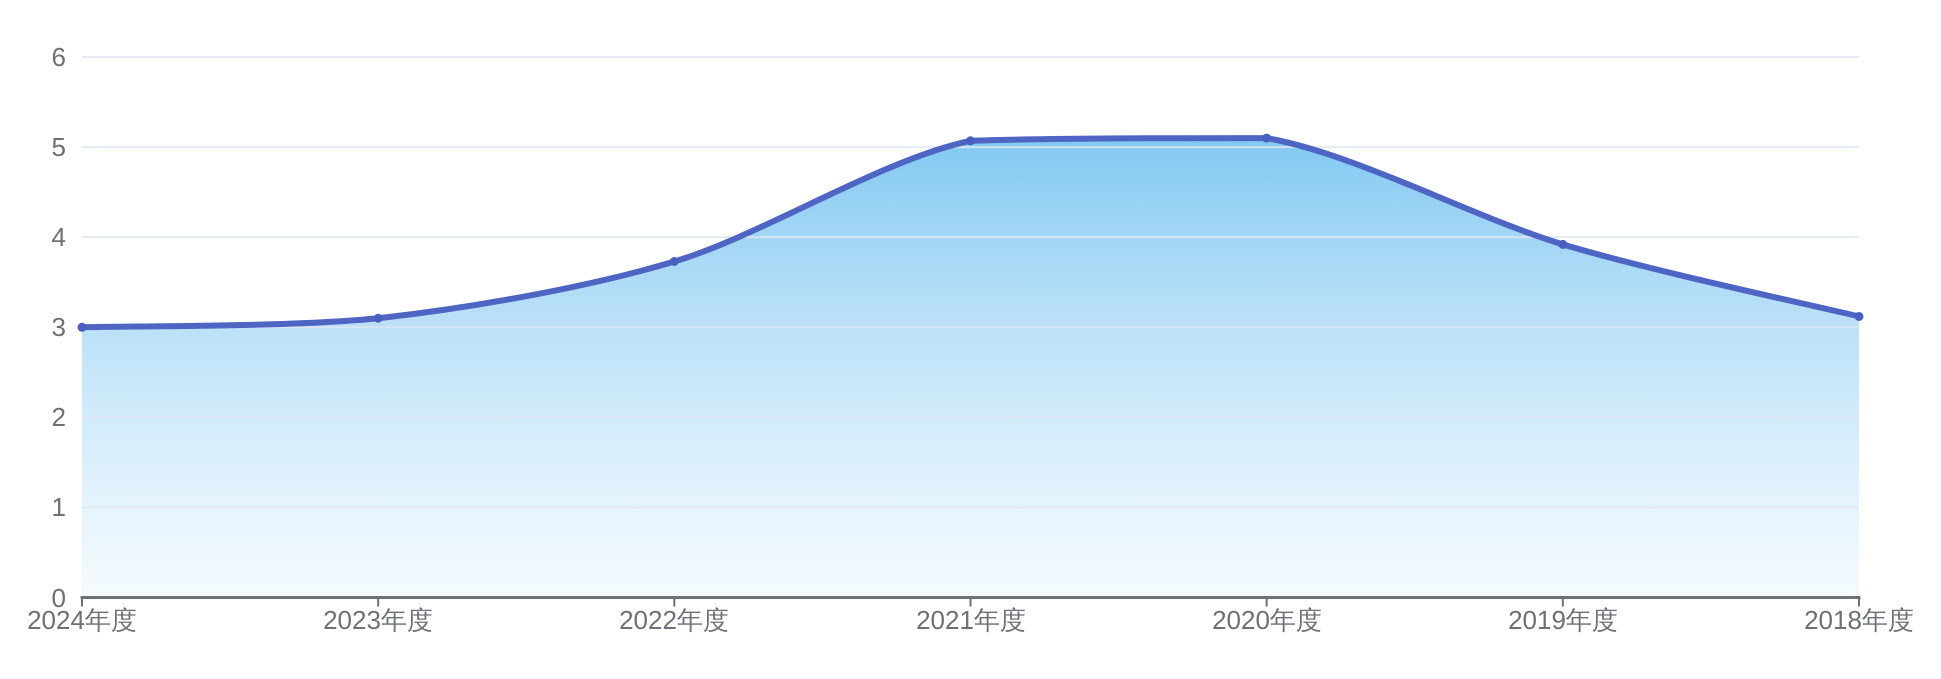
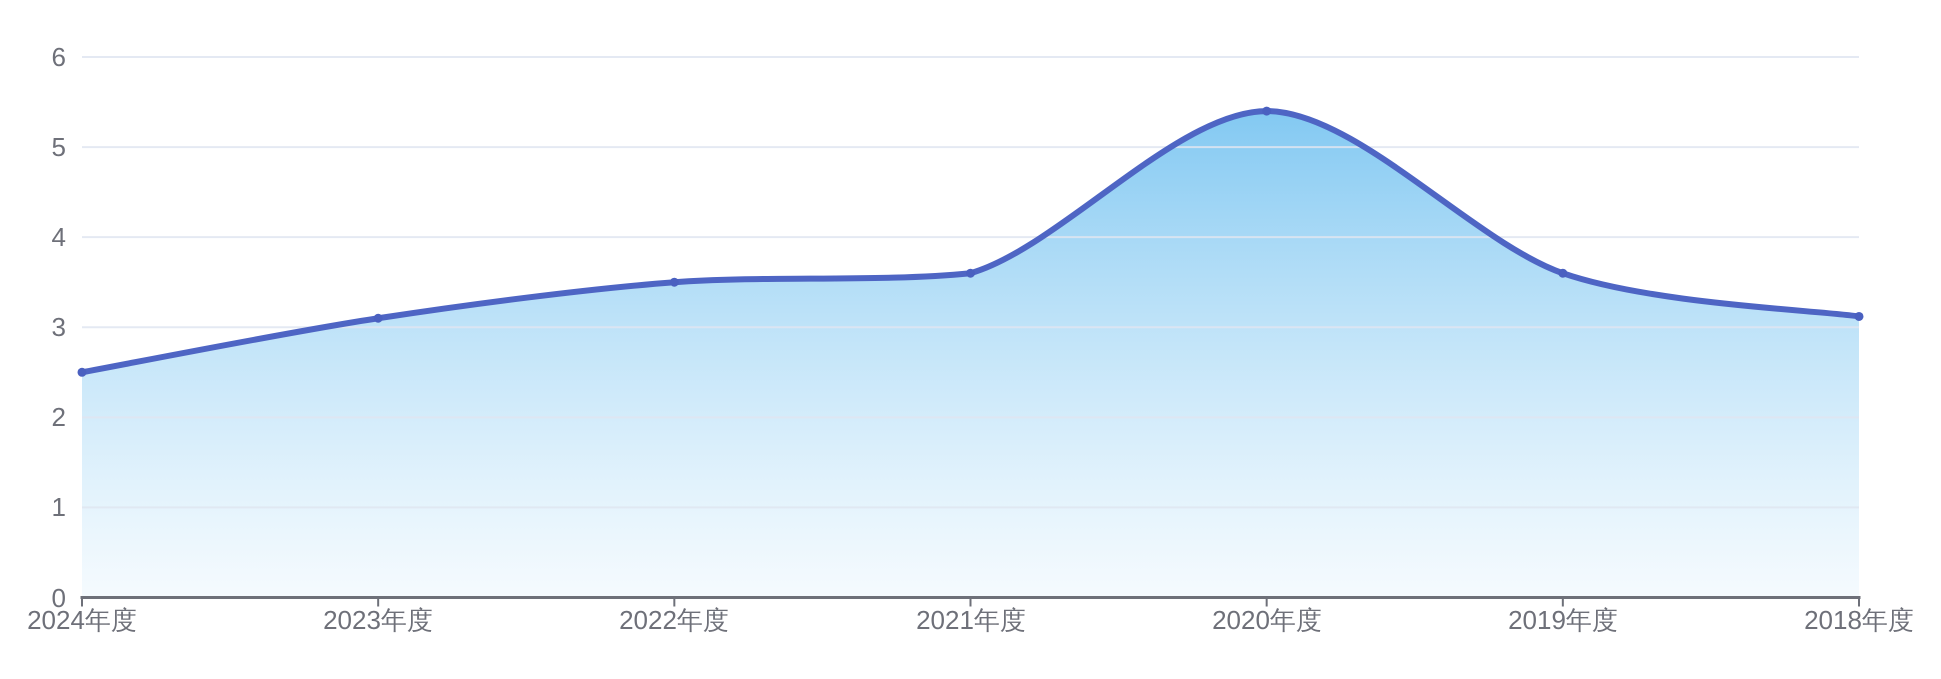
2024年度: 3.0 -> 2.5
2022年度: 3.7 -> 3.5
2021年度: 5.1 -> 3.6
2020年度: 5.1 -> 5.4
2019年度: 3.9 -> 3.6
